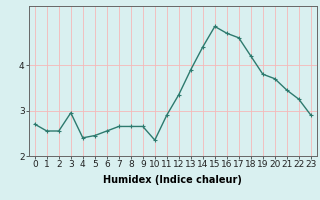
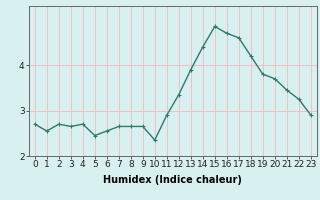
2: 2.55 -> 2.70
3: 2.95 -> 2.65
4: 2.40 -> 2.70
